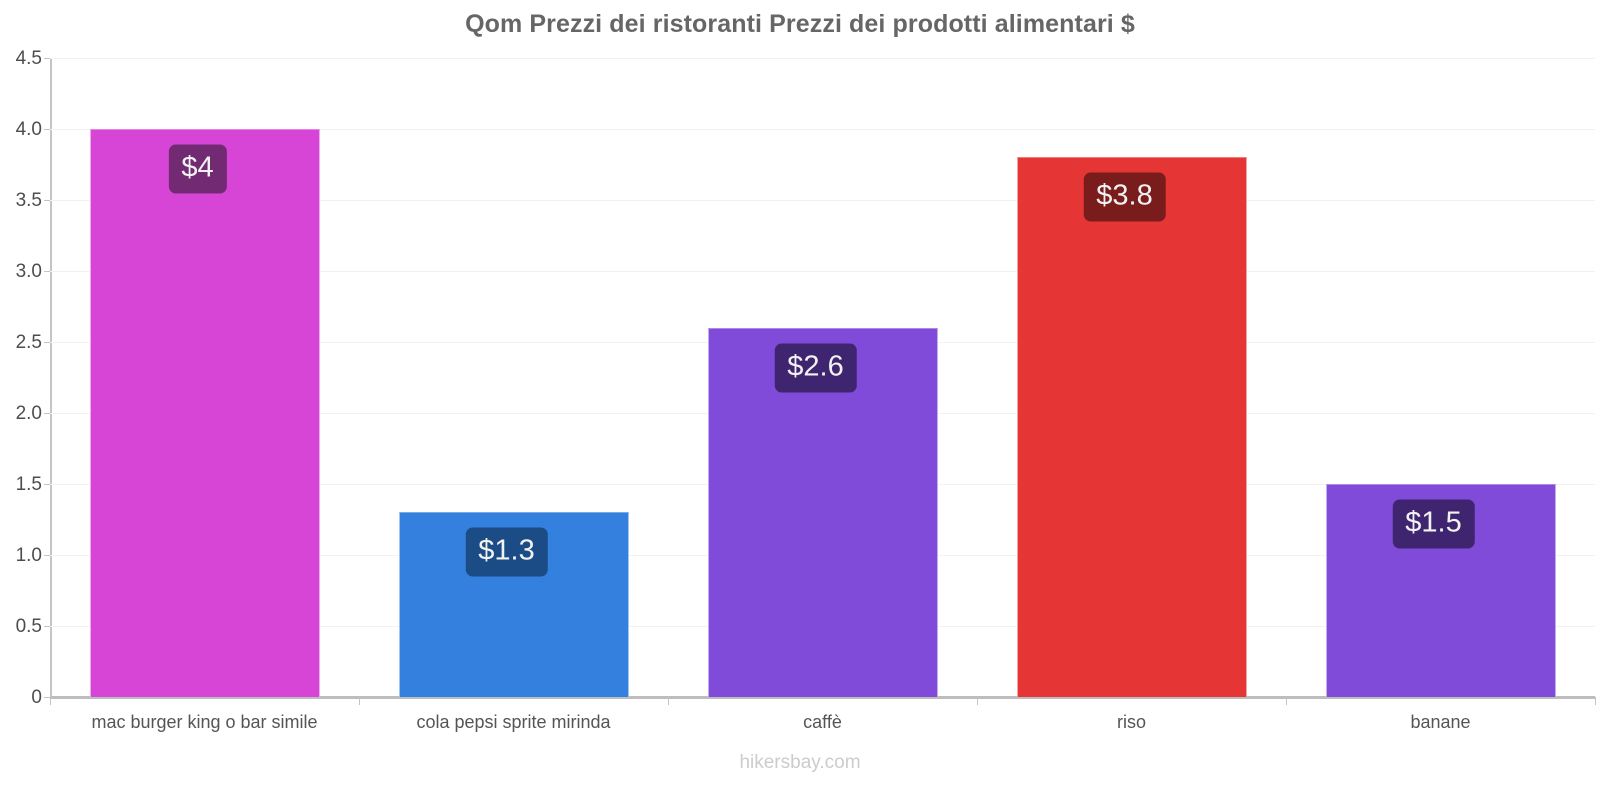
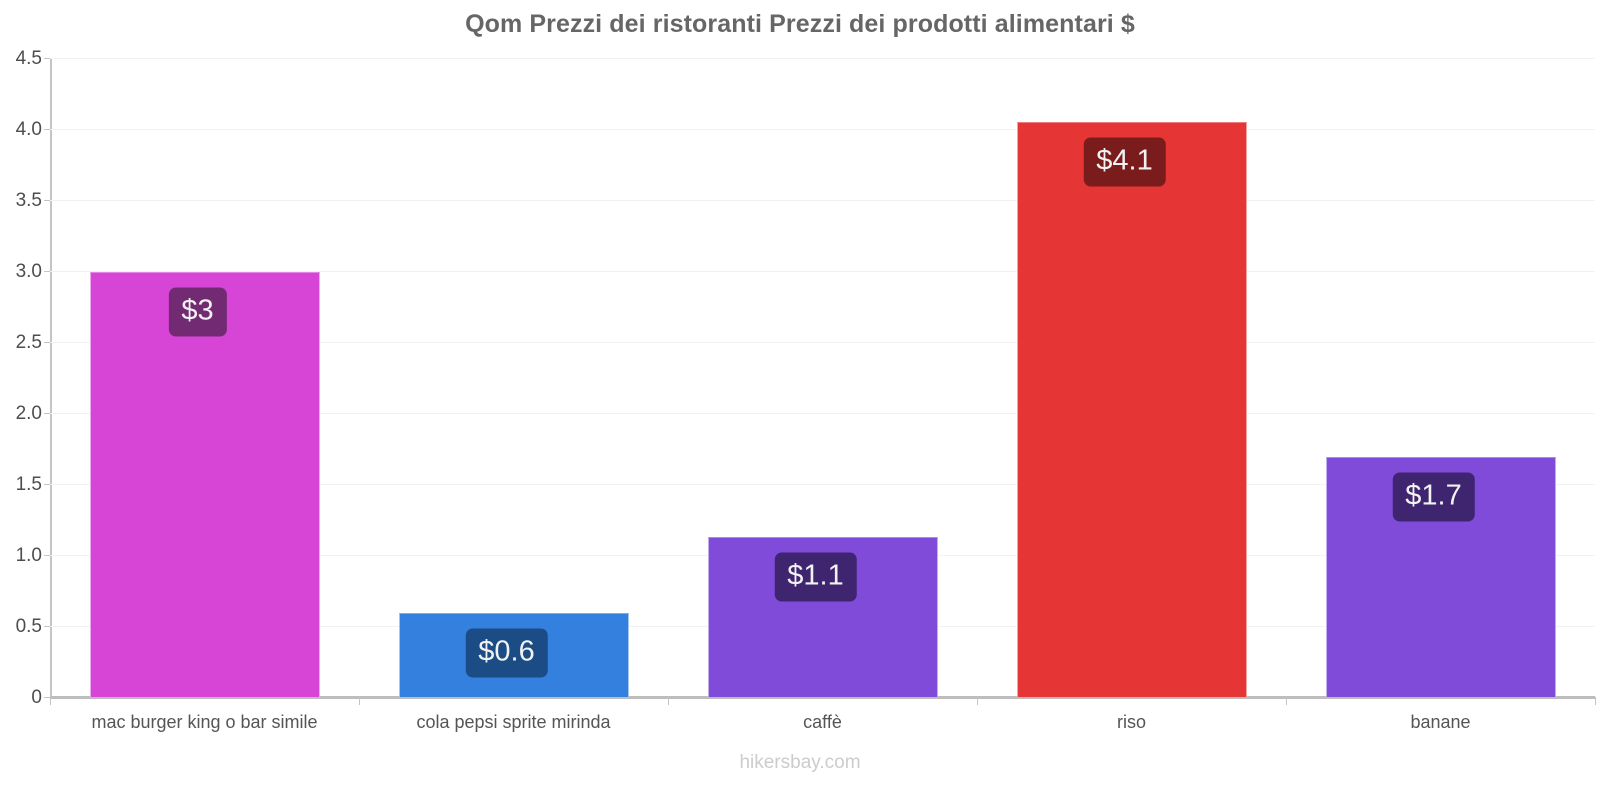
mac burger king o bar simile: $4 -> $3
cola pepsi sprite mirinda: $1.3 -> $0.6
caffè: $2.6 -> $1.1
riso: $3.8 -> $4.1
banane: $1.5 -> $1.7
